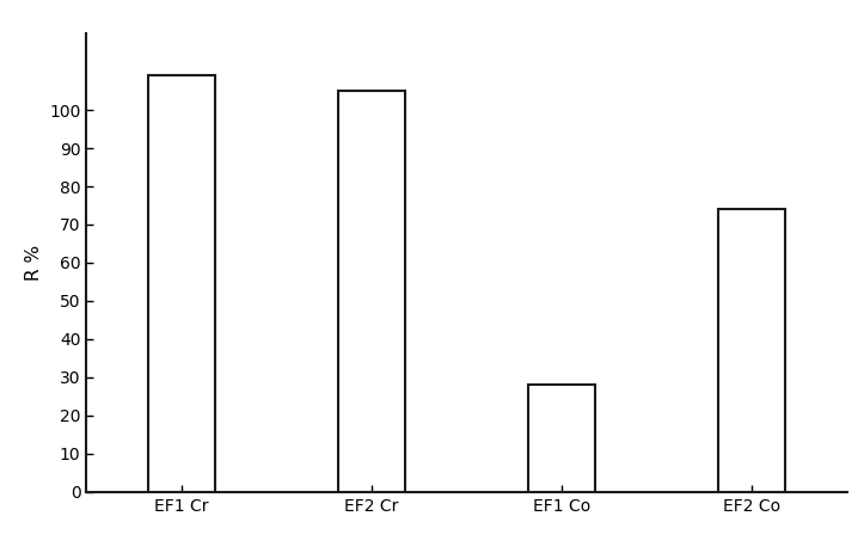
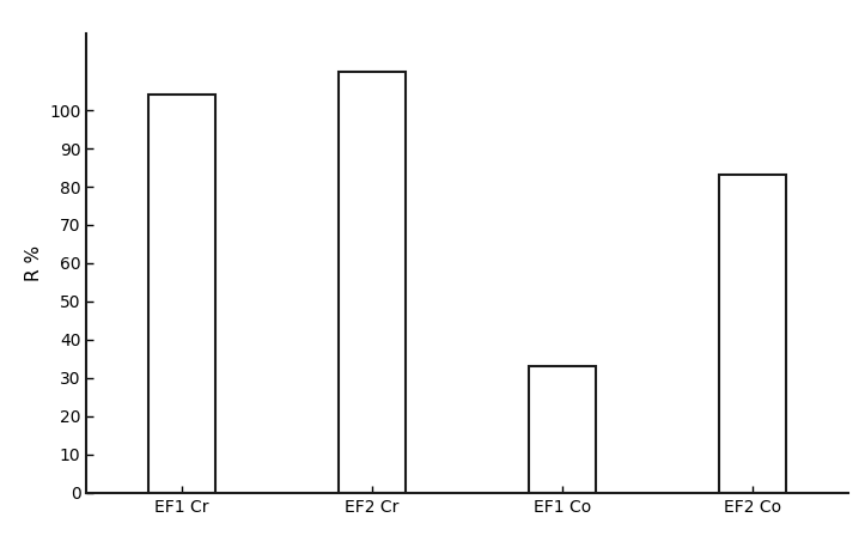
EF1 Cr: 109 -> 104
EF2 Cr: 105 -> 110
EF1 Co: 28 -> 33
EF2 Co: 74 -> 83
